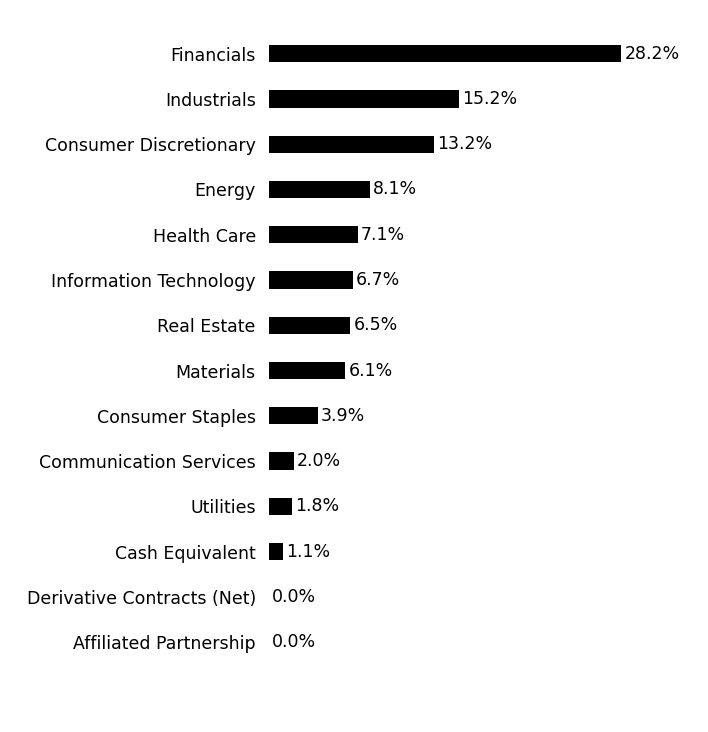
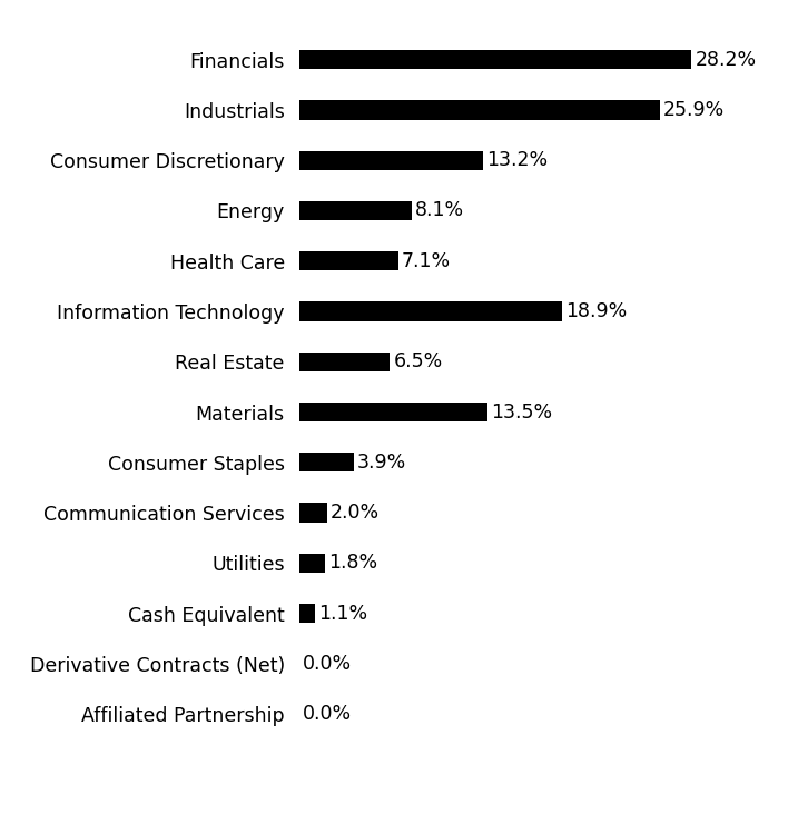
Industrials: 15.2% -> 25.9%
Information Technology: 6.7% -> 18.9%
Materials: 6.1% -> 13.5%
